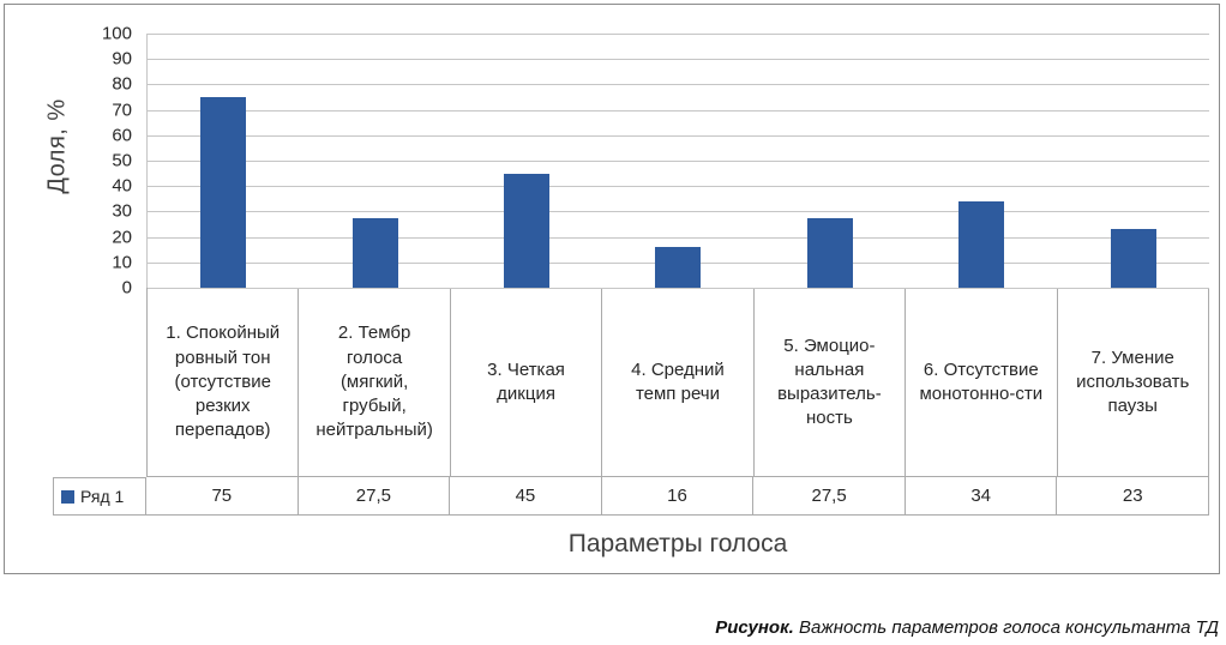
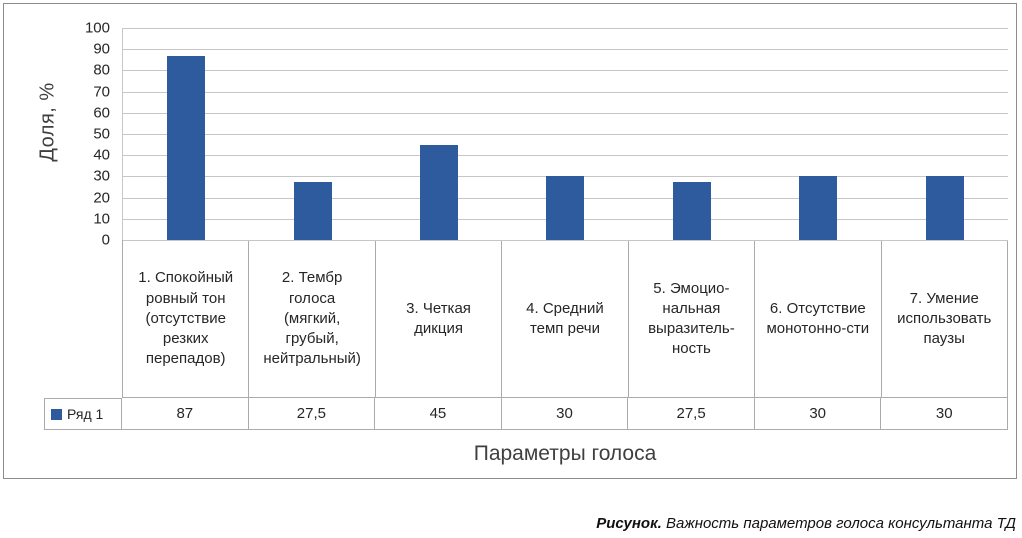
1. Спокойный ровный тон (отсутствие резких перепадов): 75 -> 87
4. Средний темп речи: 16 -> 30
6. Отсутствие монотонно-сти: 34 -> 30
7. Умение использовать паузы: 23 -> 30
